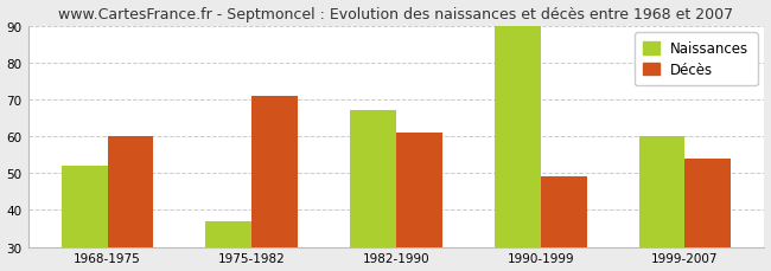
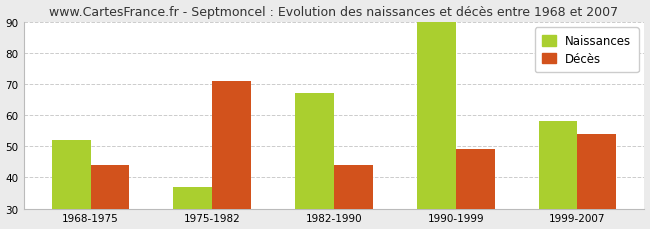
Décès/1968-1975: 60 -> 44
Décès/1982-1990: 61 -> 44
Naissances/1999-2007: 60 -> 58
